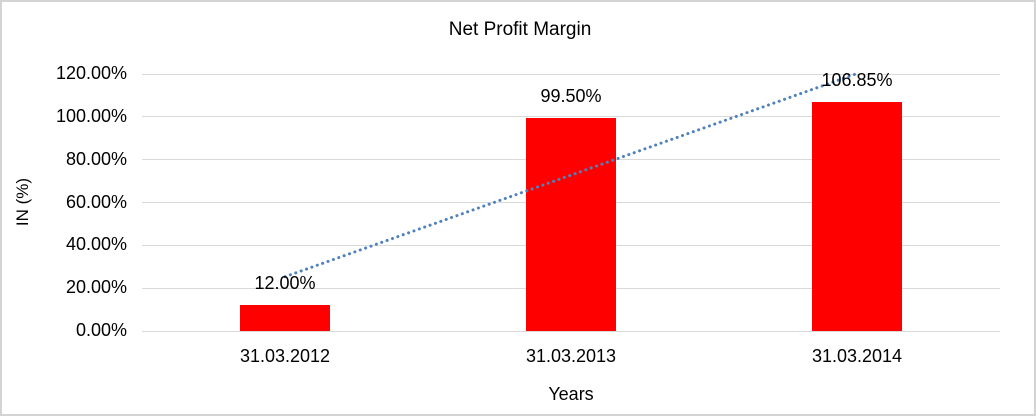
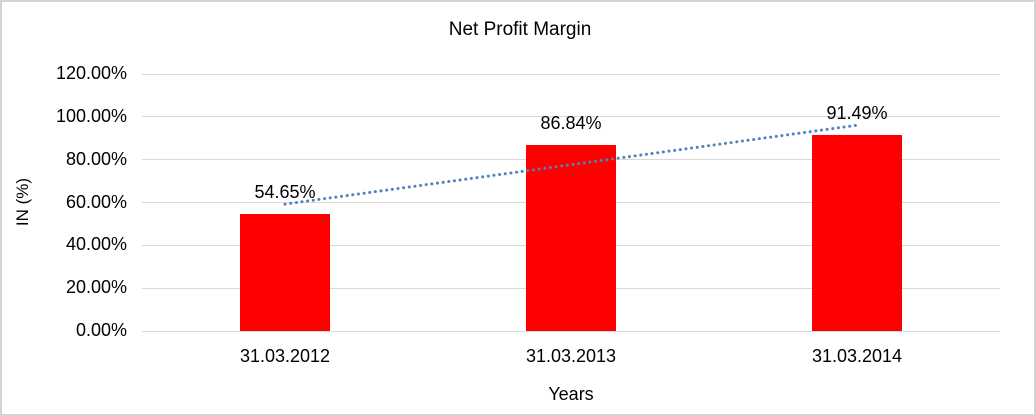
31.03.2012: 12.00% -> 54.65%
31.03.2013: 99.50% -> 86.84%
31.03.2014: 106.85% -> 91.49%
